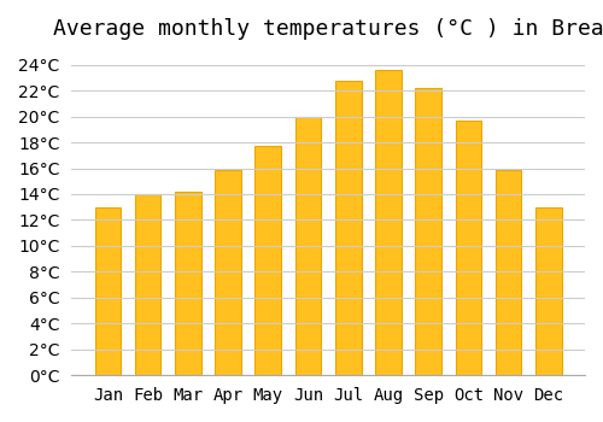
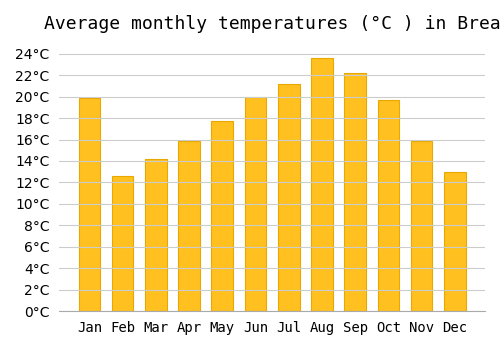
Jan: 13.0°C -> 19.9°C
Feb: 14.0°C -> 12.6°C
Jul: 22.8°C -> 21.2°C
